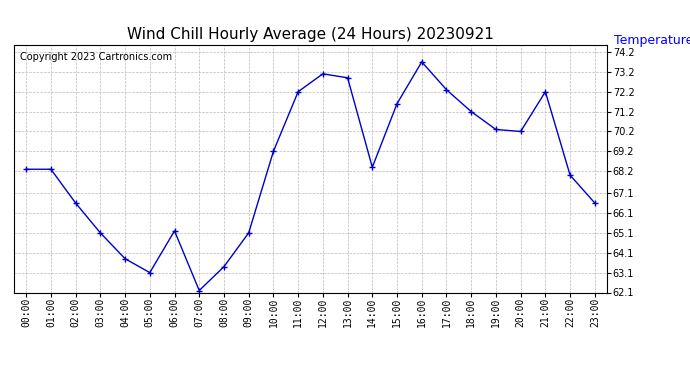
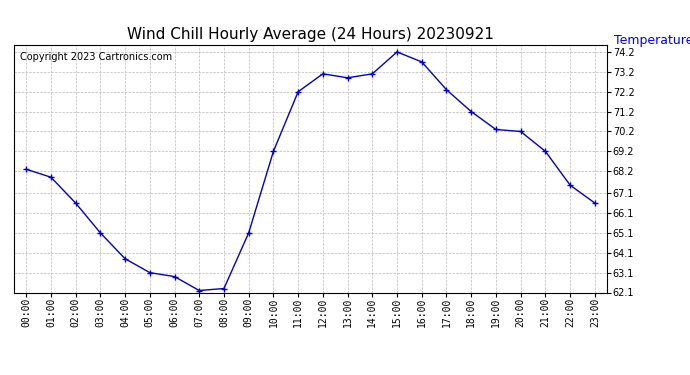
01:00: 68.3 -> 67.9
06:00: 65.2 -> 62.9
08:00: 63.4 -> 62.3
14:00: 68.4 -> 73.1
15:00: 71.6 -> 74.2
21:00: 72.2 -> 69.2
22:00: 68.0 -> 67.5
